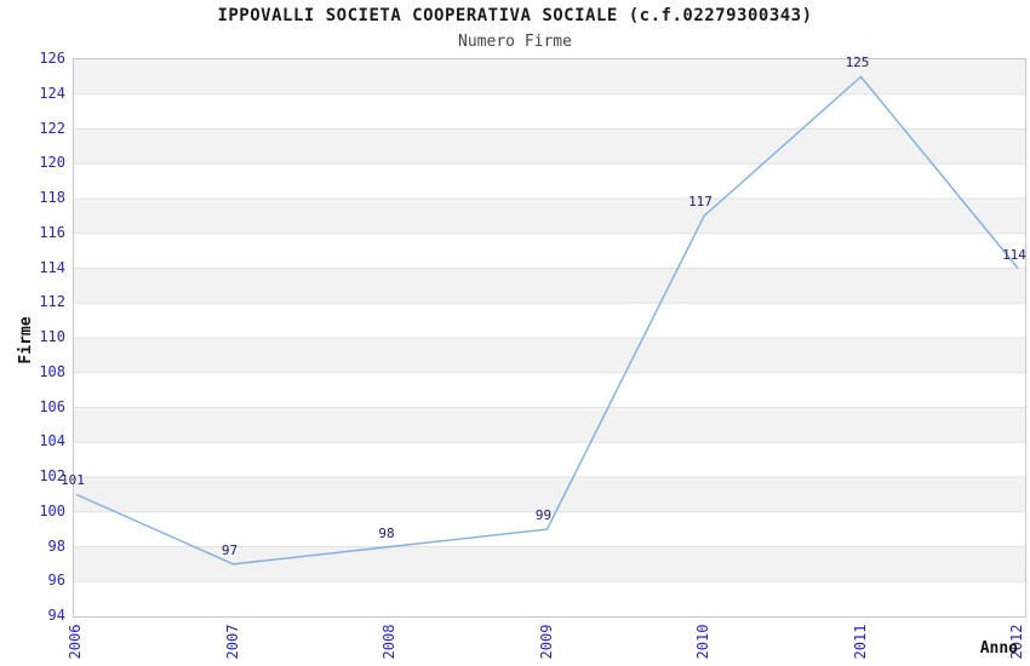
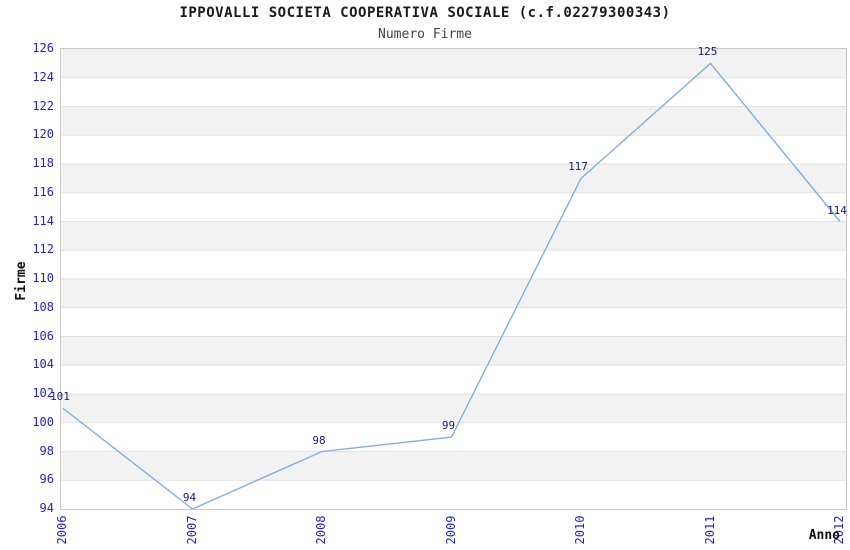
2007: 97 -> 94
